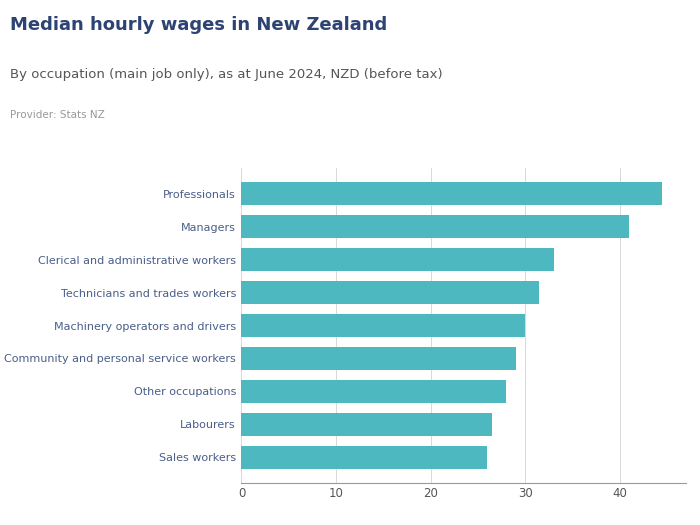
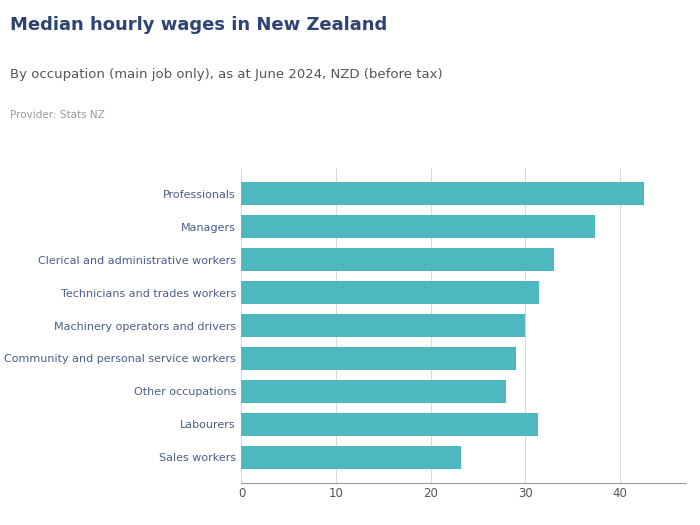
Professionals: 44.5 -> 42.6
Managers: 41.0 -> 37.4
Labourers: 26.5 -> 31.4
Sales workers: 26.0 -> 23.2
